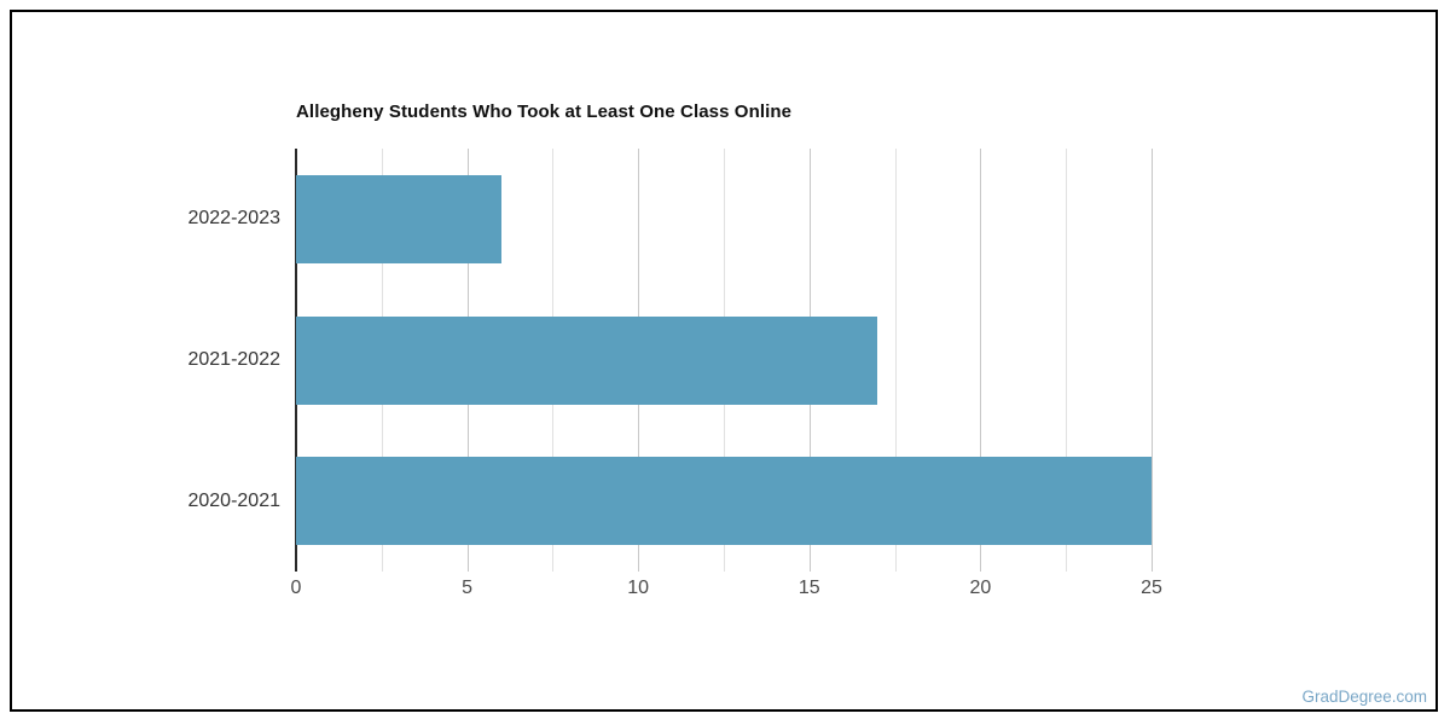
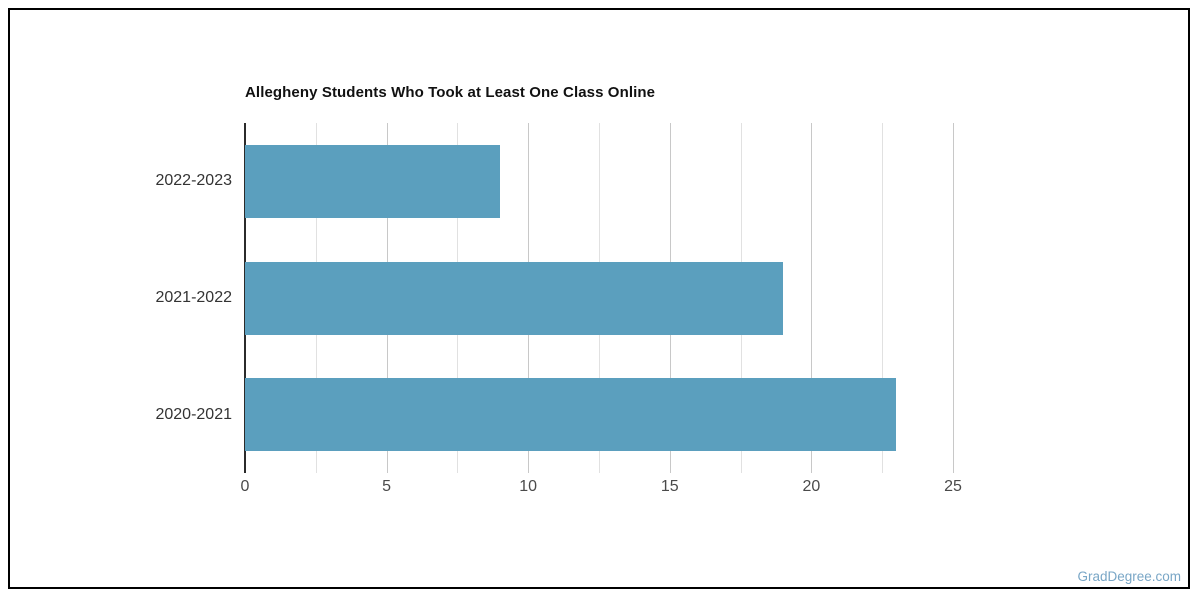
2022-2023: 6 -> 9
2021-2022: 17 -> 19
2020-2021: 25 -> 23
